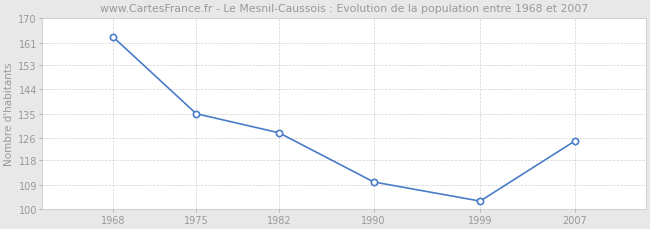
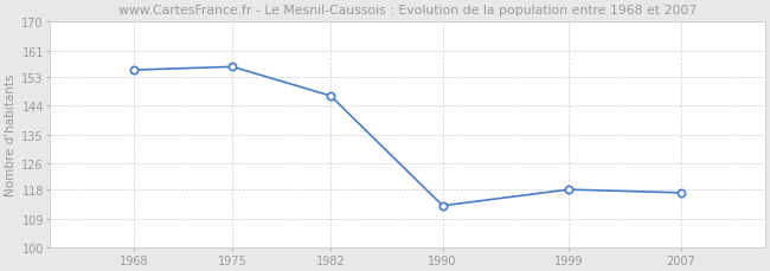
1968: 163 -> 155
1975: 135 -> 156
1982: 128 -> 147
1990: 110 -> 113
1999: 103 -> 118
2007: 125 -> 117
